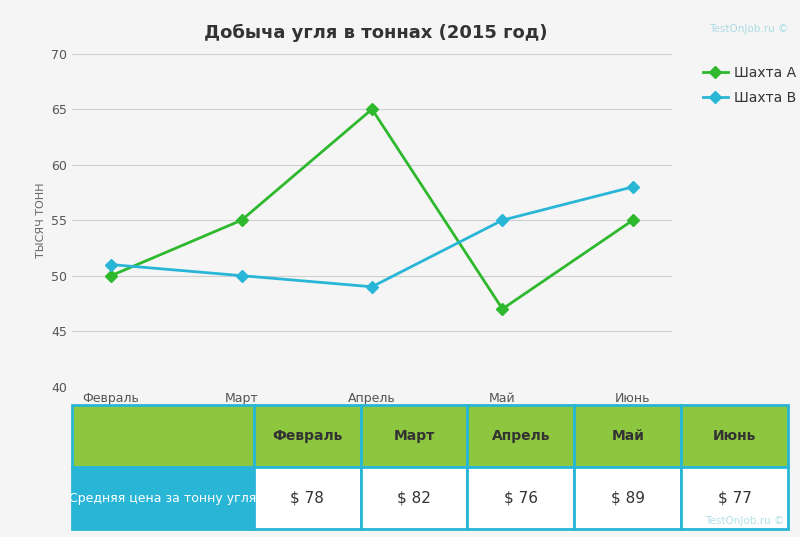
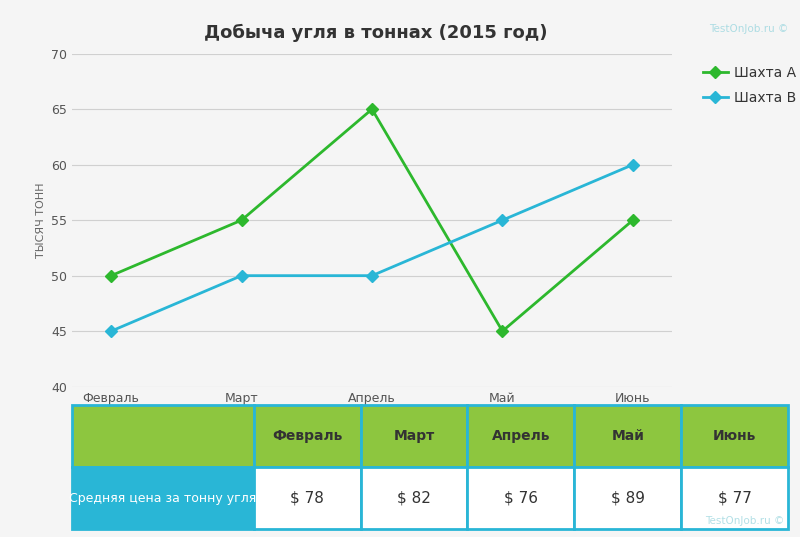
Шахта В/Февраль: 51 -> 45
Шахта В/Апрель: 49 -> 50
Шахта А/Май: 47 -> 45
Шахта В/Июнь: 58 -> 60
